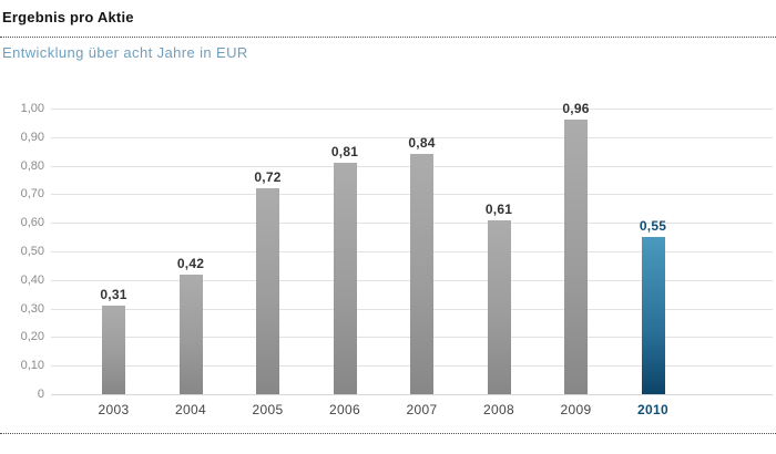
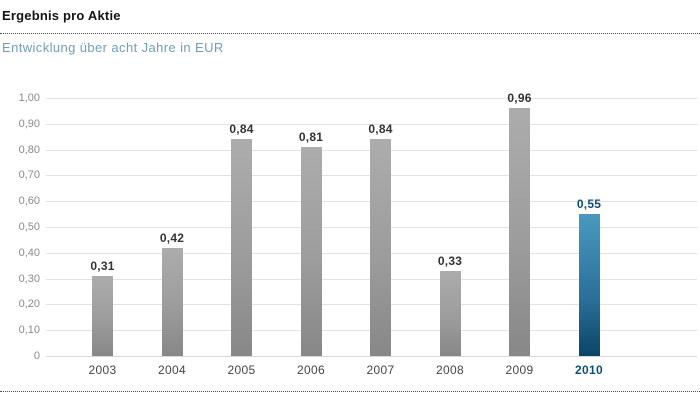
2005: 0,72 -> 0,84
2008: 0,61 -> 0,33
